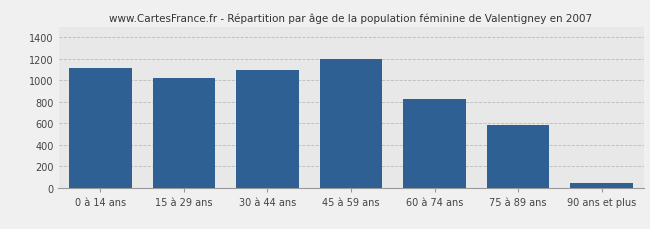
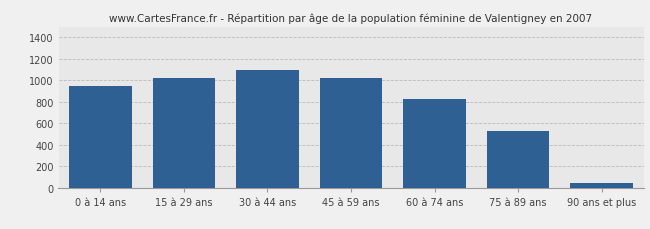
0 à 14 ans: 1110 -> 950
45 à 59 ans: 1200 -> 1020
75 à 89 ans: 580 -> 530
